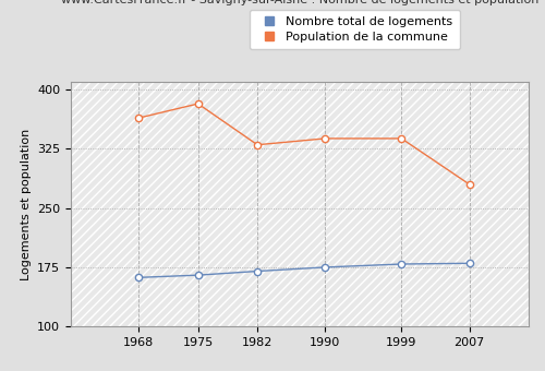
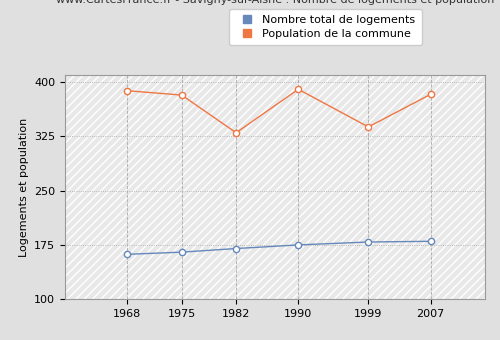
Population de la commune/1968: 364 -> 388
Population de la commune/1990: 338 -> 390
Population de la commune/2007: 280 -> 383
